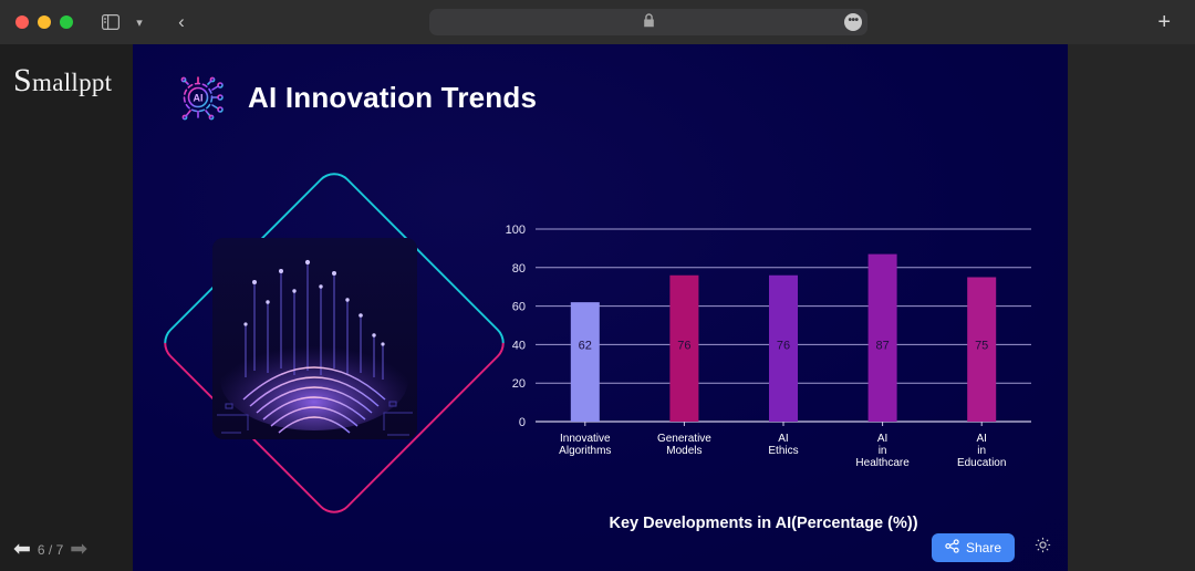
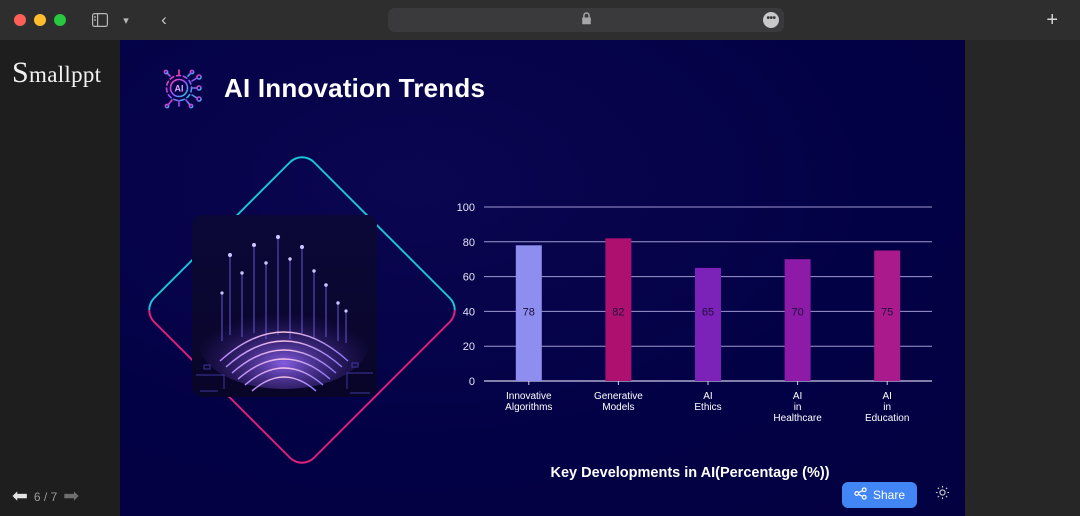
Innovative Algorithms: 62 -> 78
Generative Models: 76 -> 82
AI Ethics: 76 -> 65
AI in Healthcare: 87 -> 70
